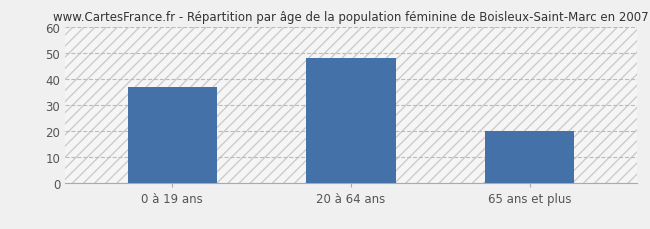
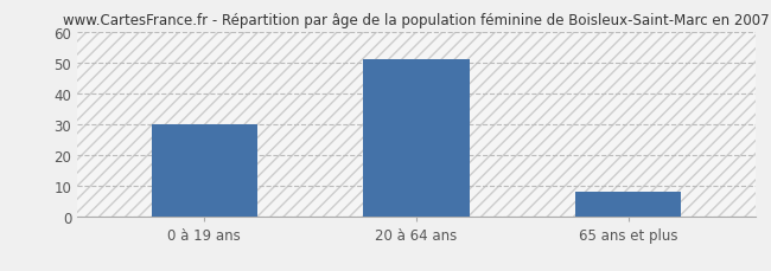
0 à 19 ans: 37 -> 30
20 à 64 ans: 48 -> 51
65 ans et plus: 20 -> 8
